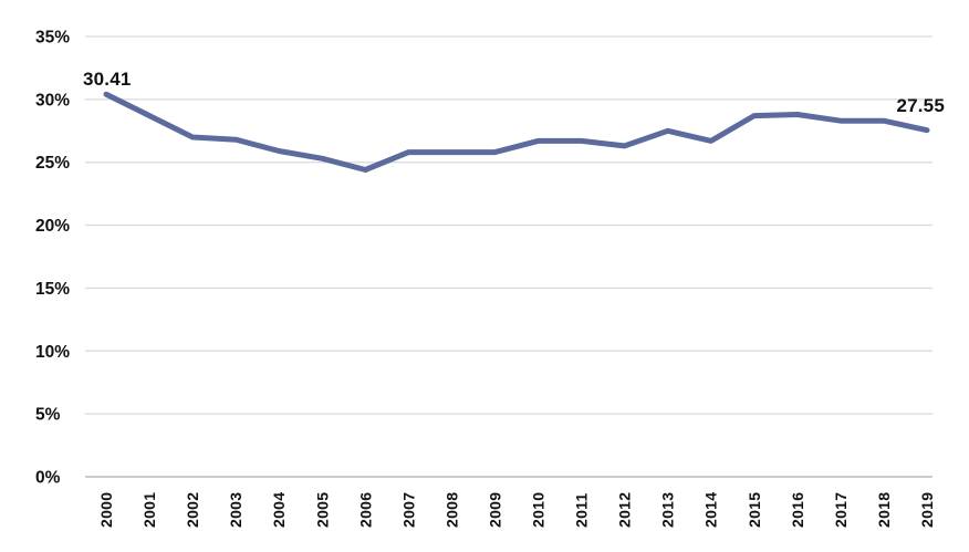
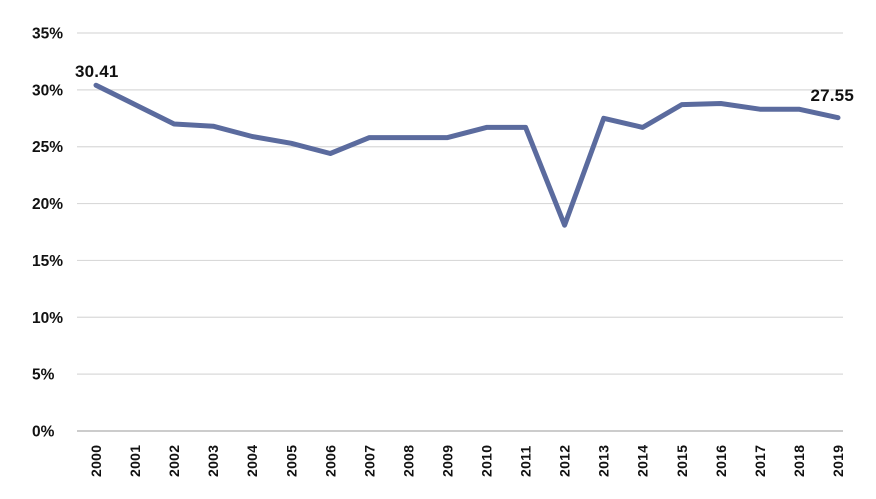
2012: 26.3% -> 18.1%
